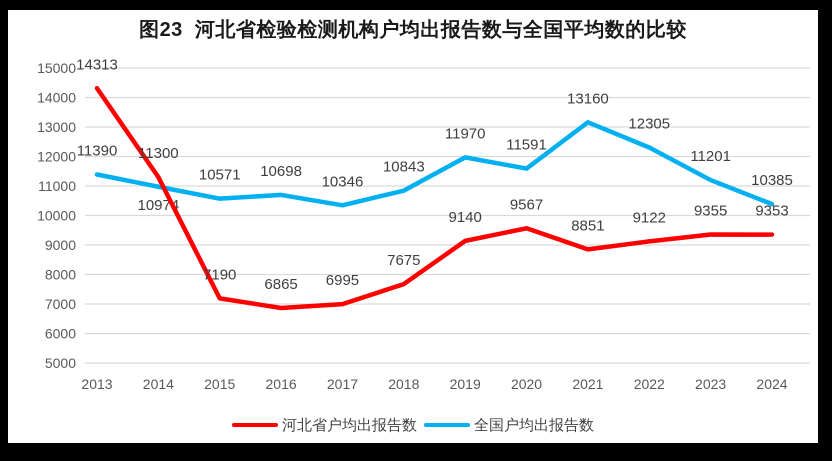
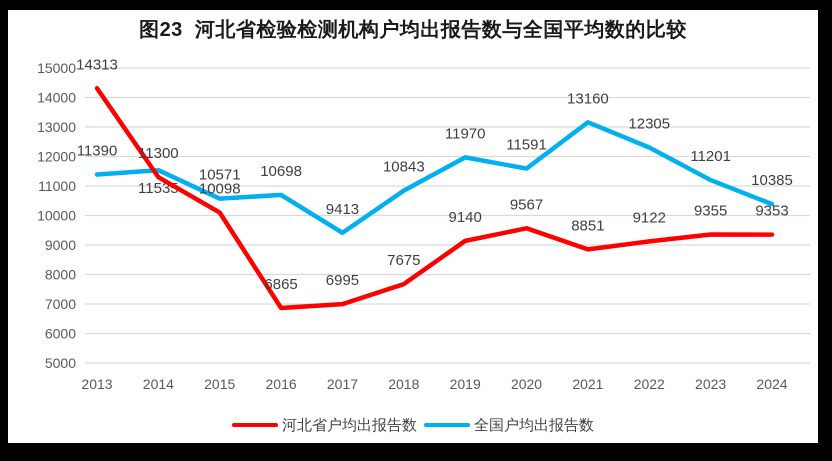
全国户均出报告数/2014: 10974 -> 11535
河北省户均出报告数/2015: 7190 -> 10098
全国户均出报告数/2017: 10346 -> 9413
